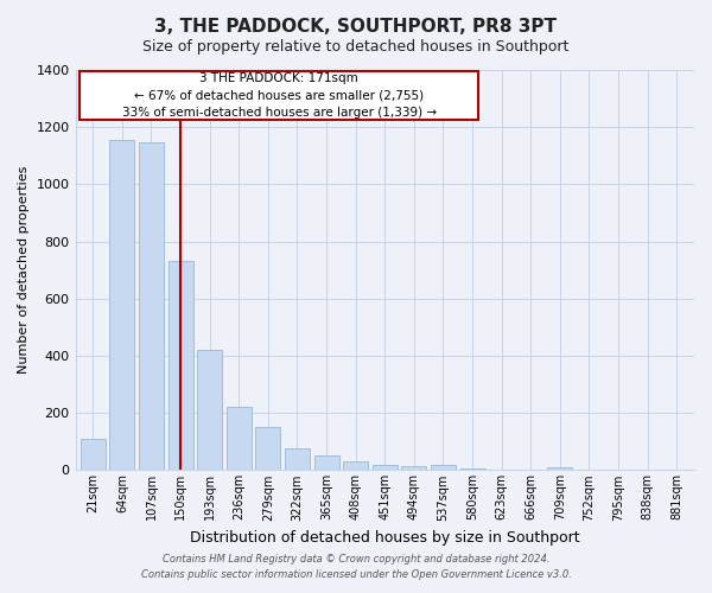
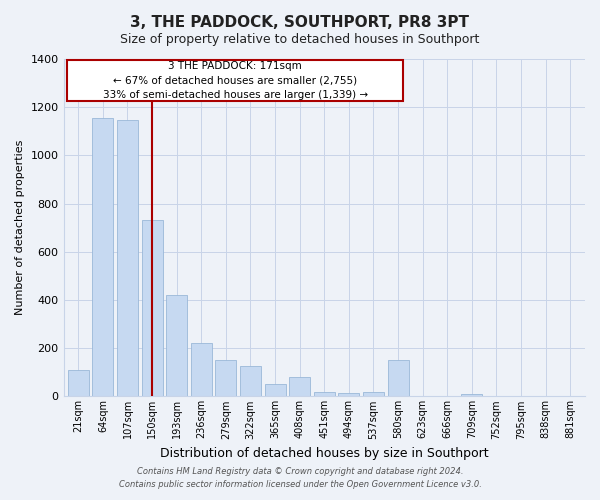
322sqm: 75 -> 125
408sqm: 32 -> 80
580sqm: 5 -> 150
